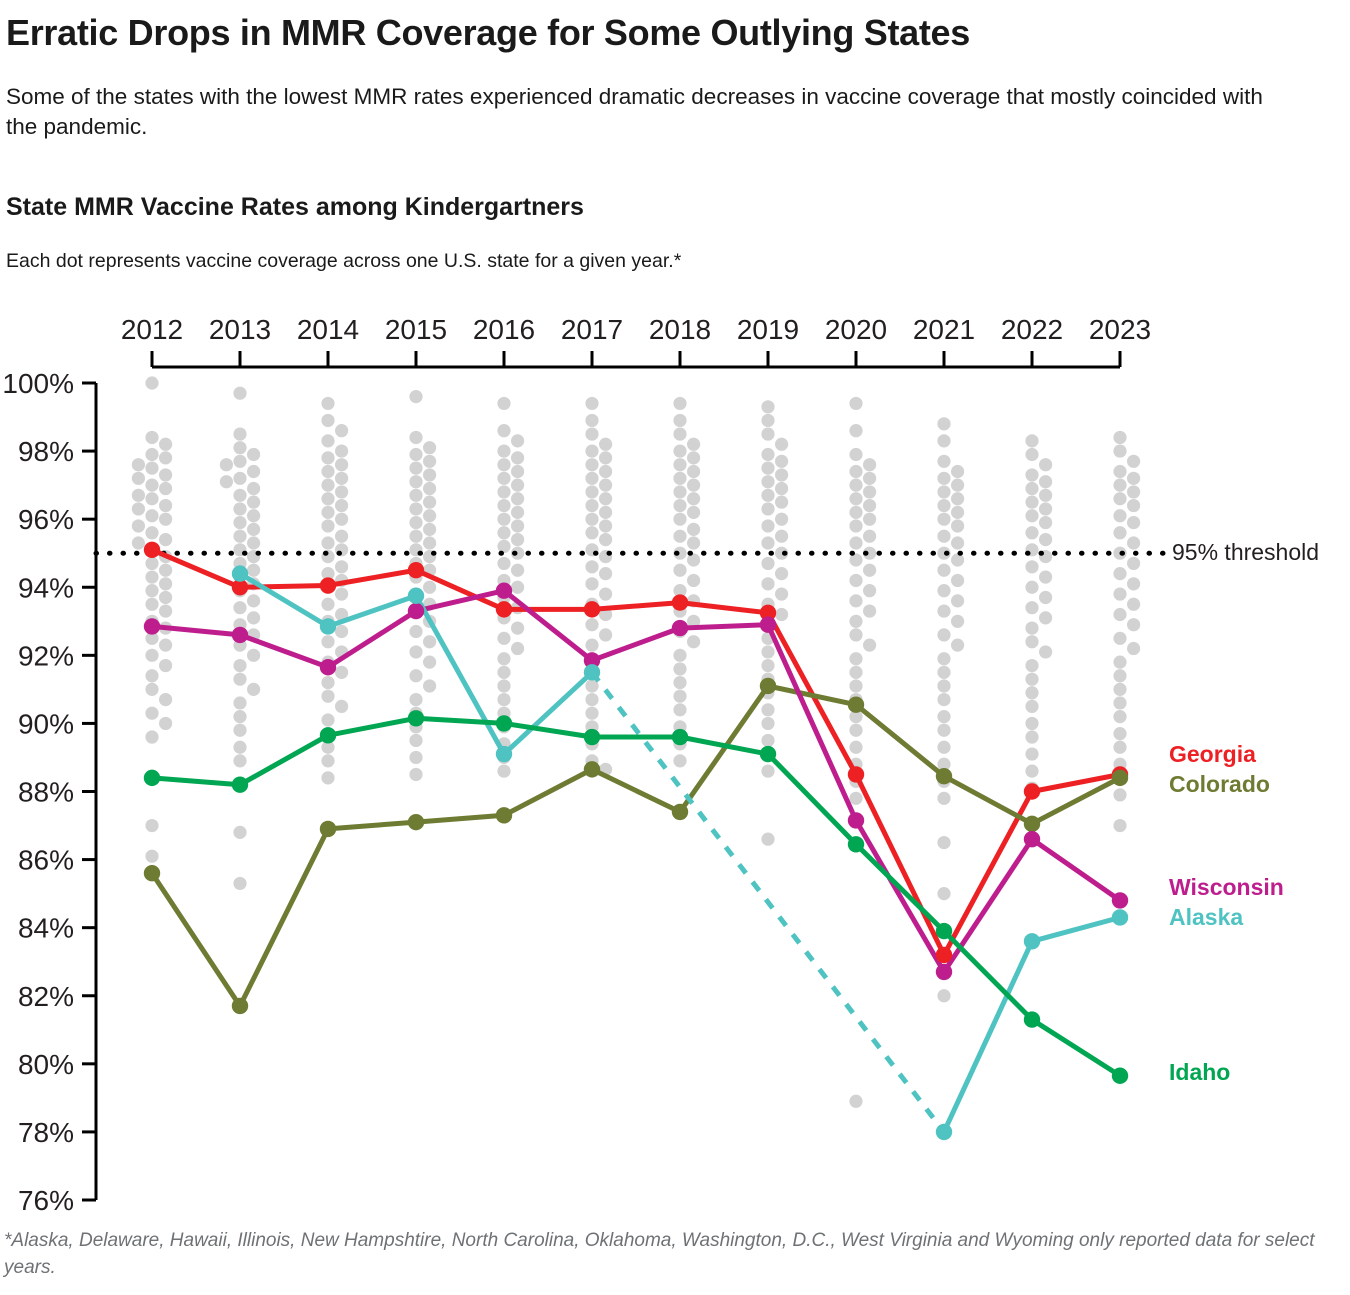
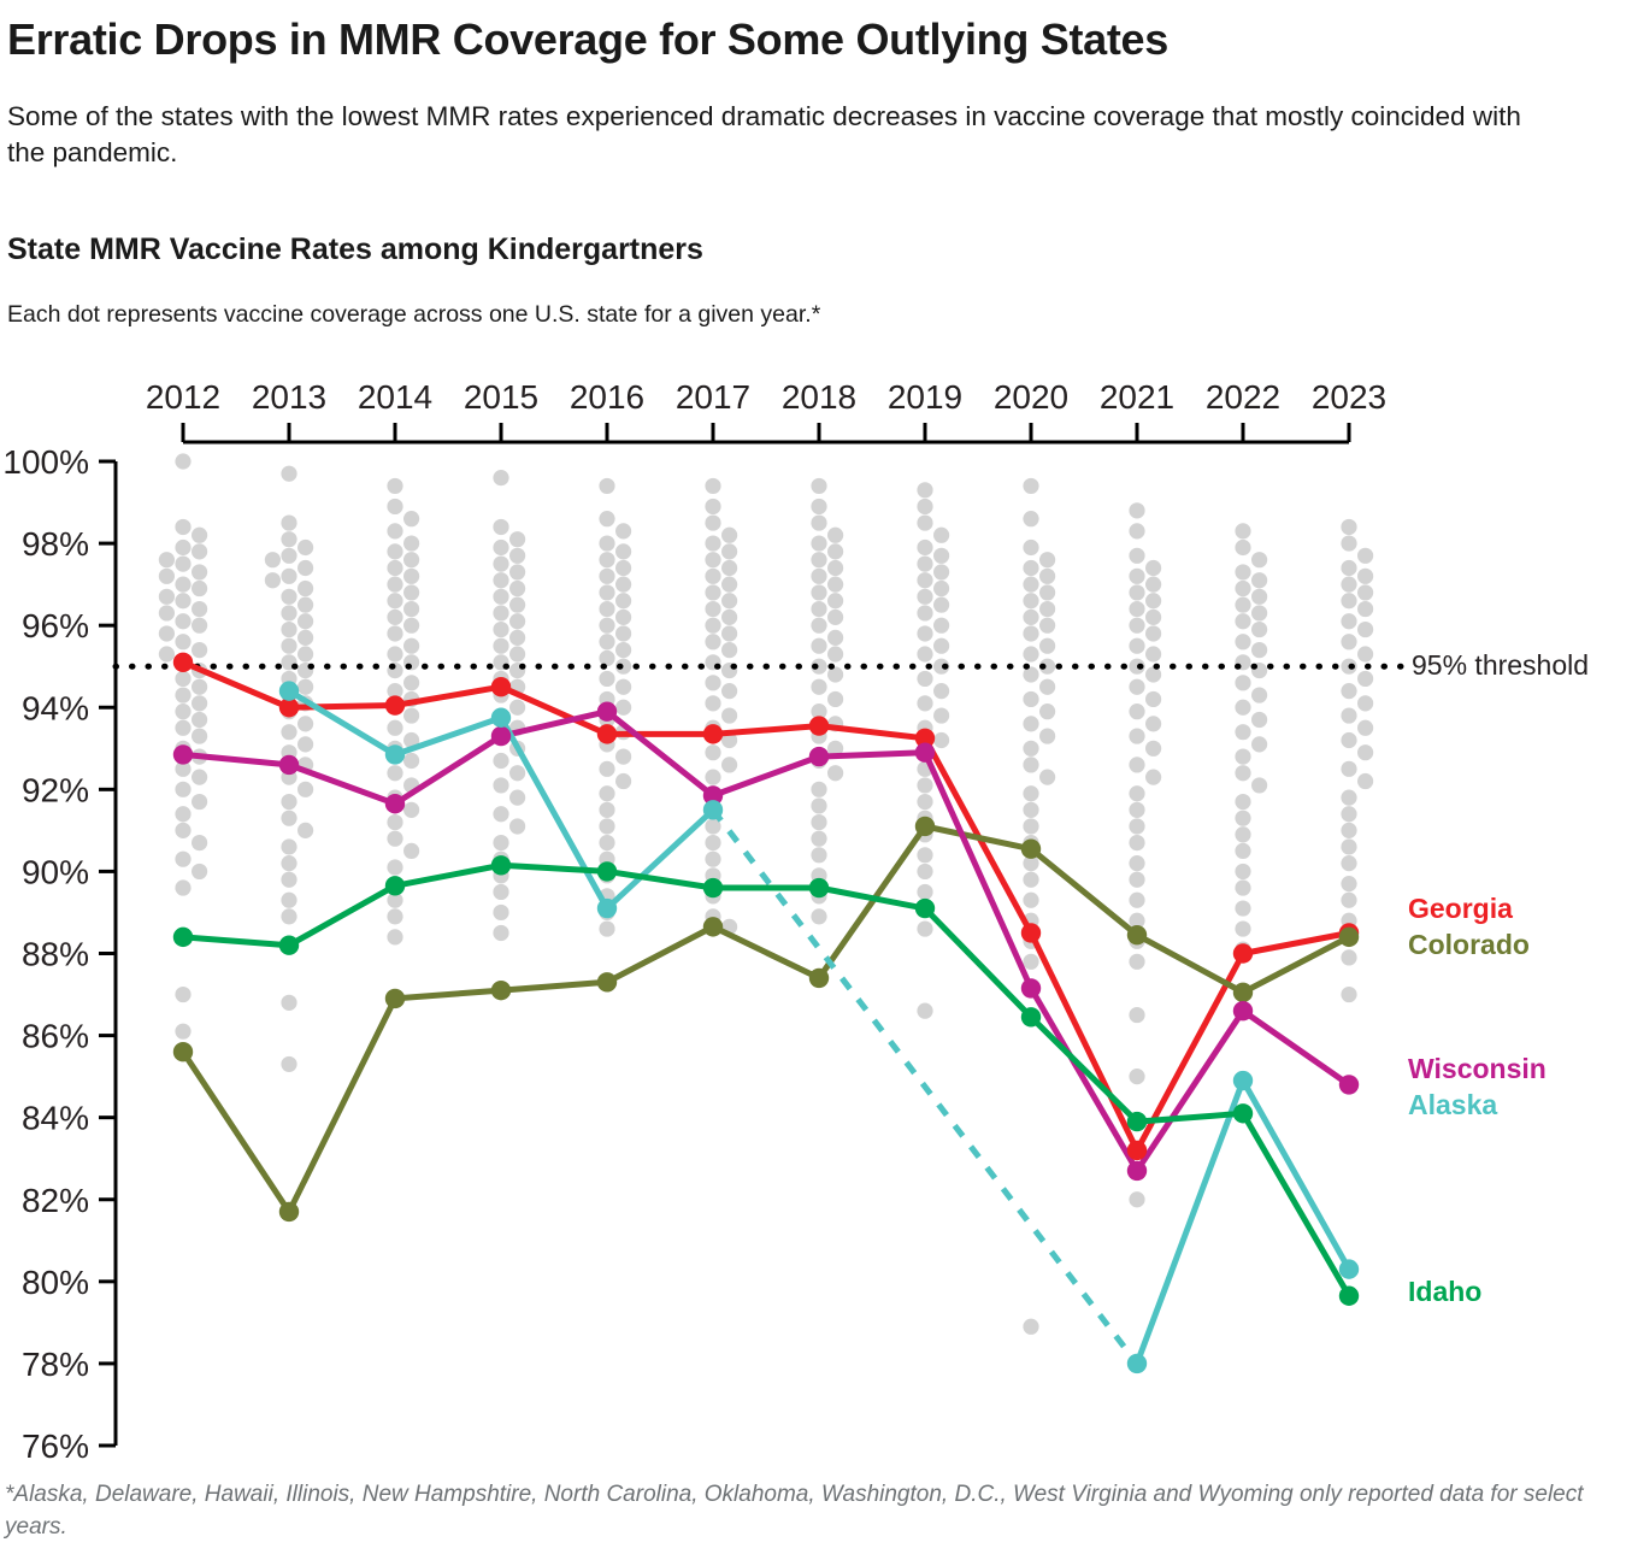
Alaska/2022: 83.6% -> 84.9%
Idaho/2022: 81.3% -> 84.1%
Alaska/2023: 84.3% -> 80.3%
